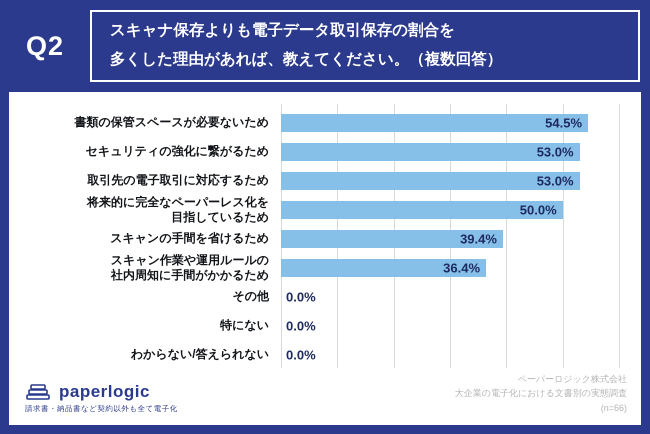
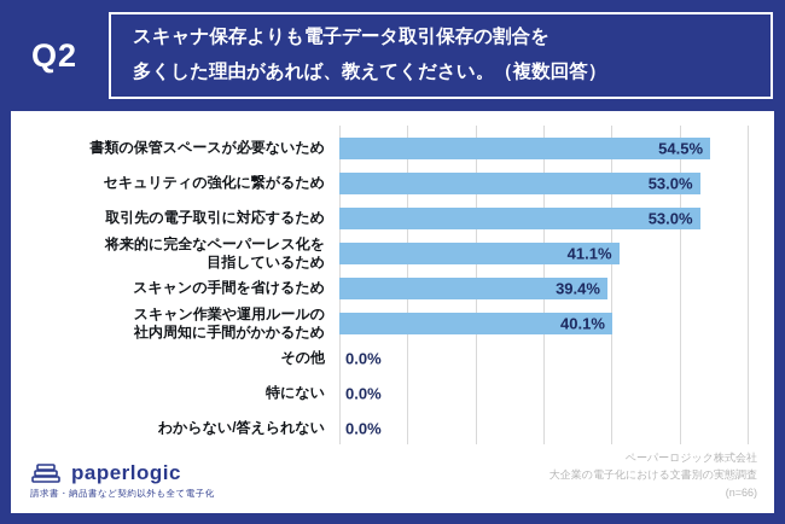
将来的に完全なペーパーレス化を 目指しているため: 50.0% -> 41.1%
スキャン作業や運用ルールの 社内周知に手間がかかるため: 36.4% -> 40.1%
